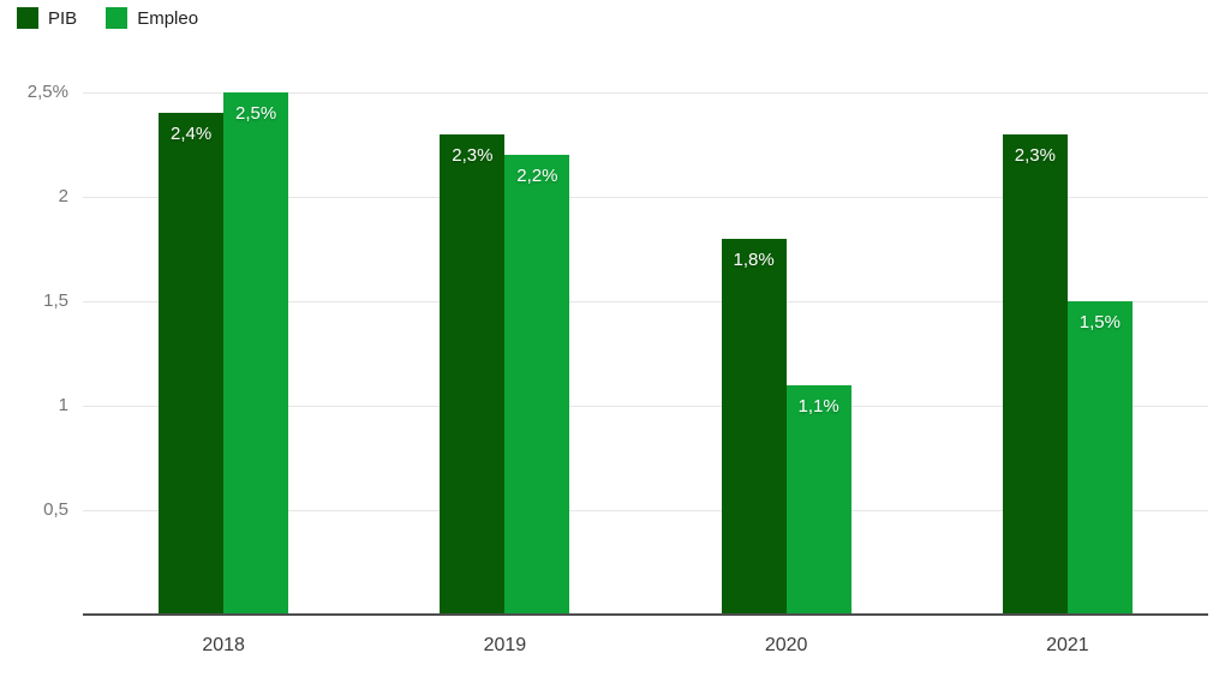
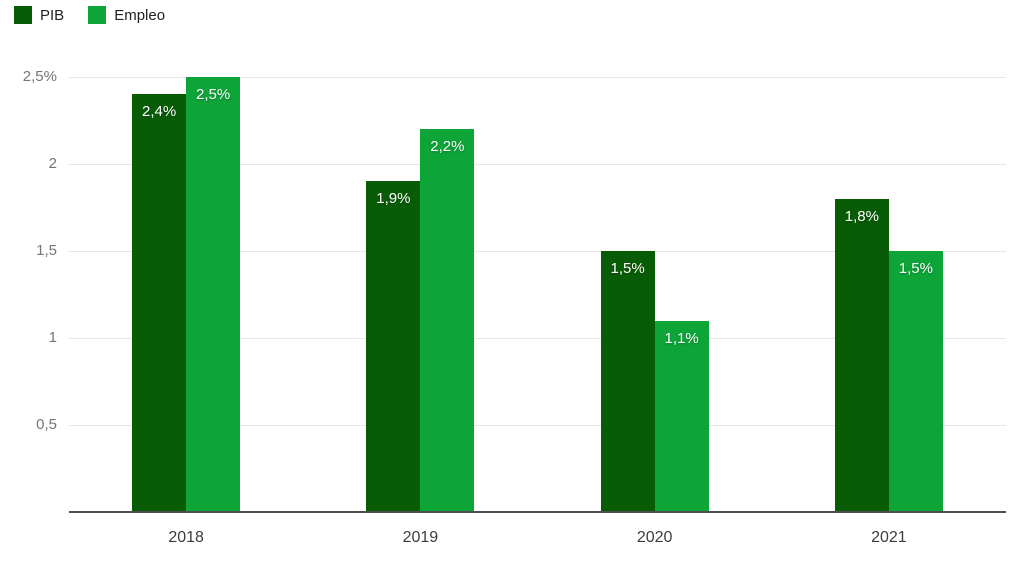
PIB/2019: 2,3% -> 1,9%
PIB/2020: 1,8% -> 1,5%
PIB/2021: 2,3% -> 1,8%
